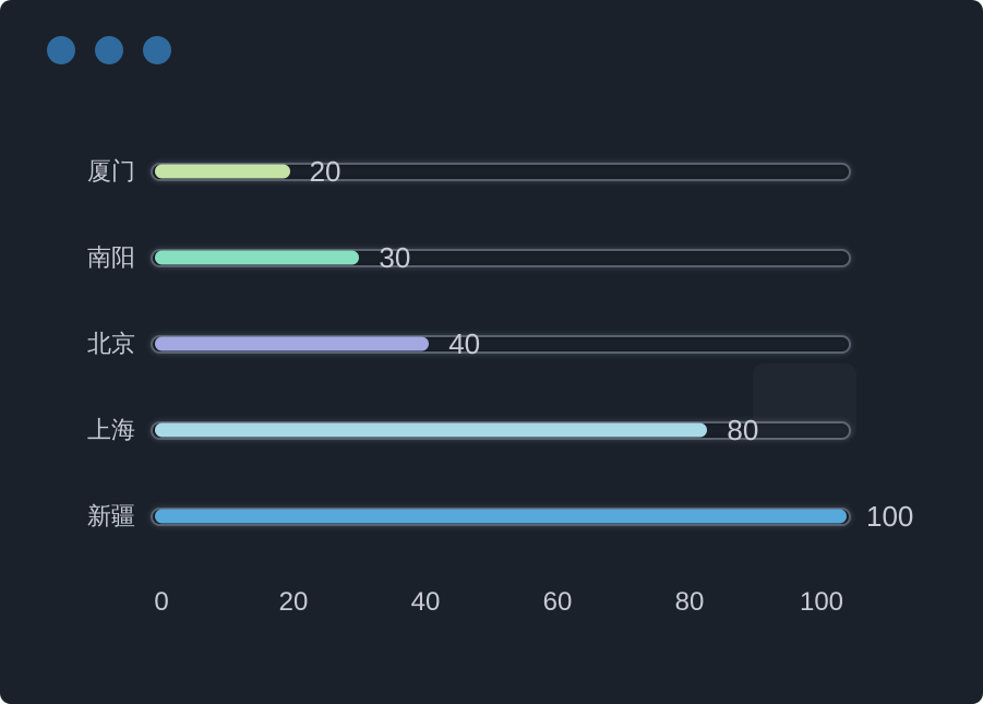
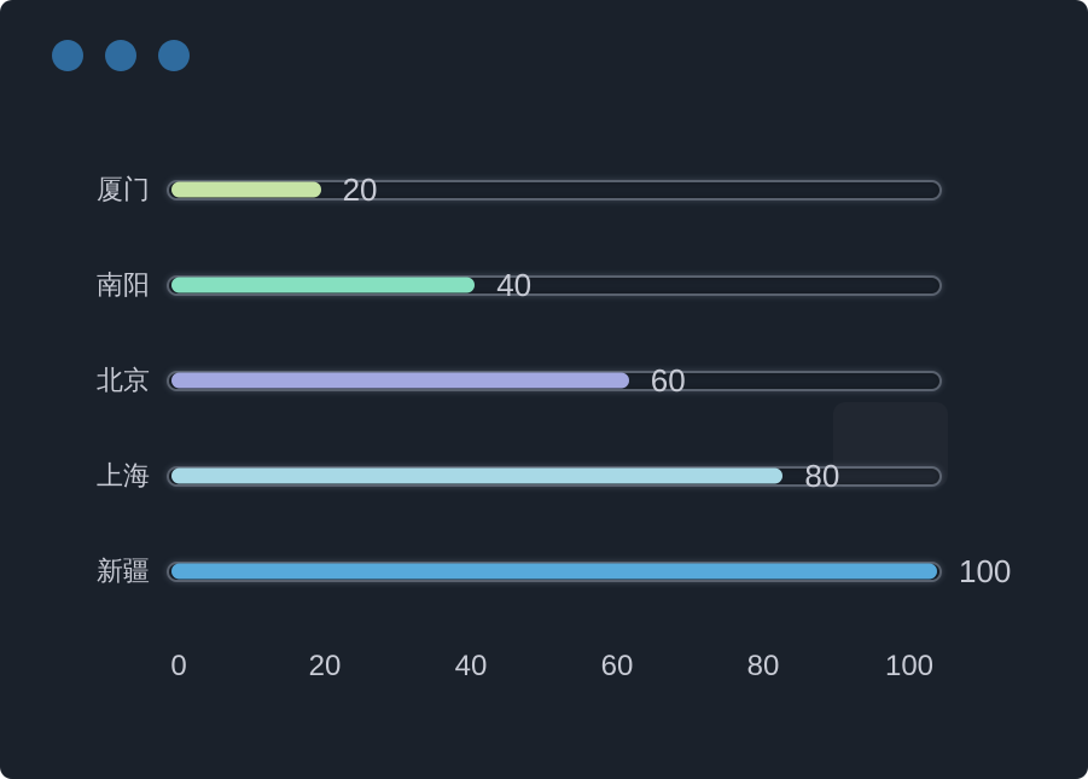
南阳: 30 -> 40
北京: 40 -> 60
